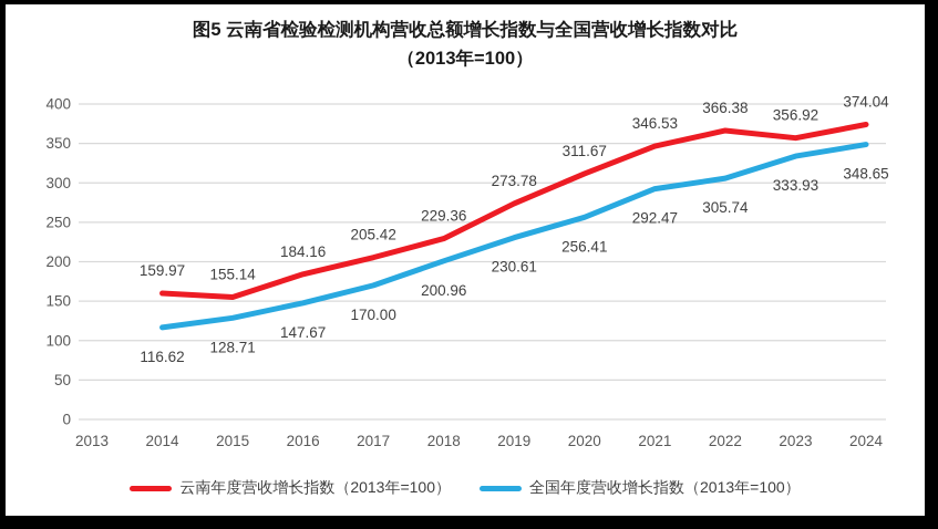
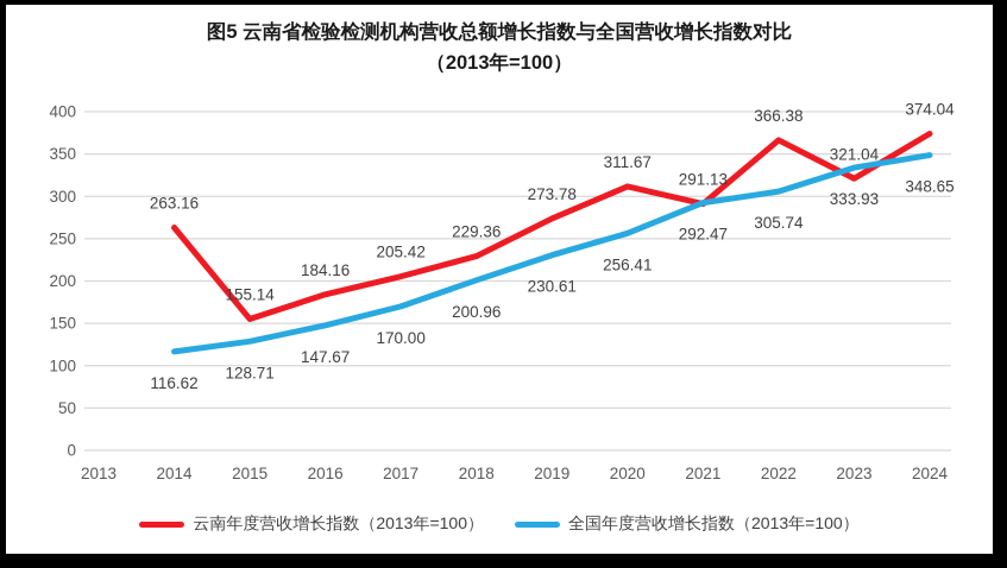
云南年度营收增长指数（2013年=100）/2014: 159.97 -> 263.16
云南年度营收增长指数（2013年=100）/2021: 346.53 -> 291.13
云南年度营收增长指数（2013年=100）/2023: 356.92 -> 321.04
